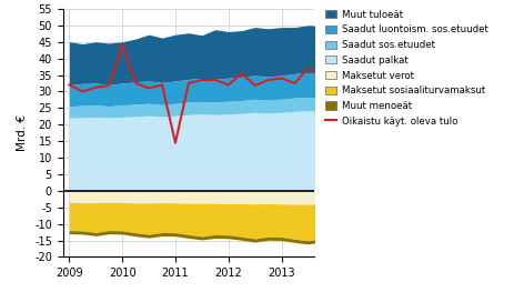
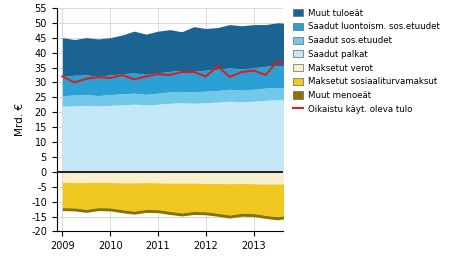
Oikaistu käyt. oleva tulo/2010: 44.0 -> 31.5
Oikaistu käyt. oleva tulo/2011: 14.5 -> 32.8
